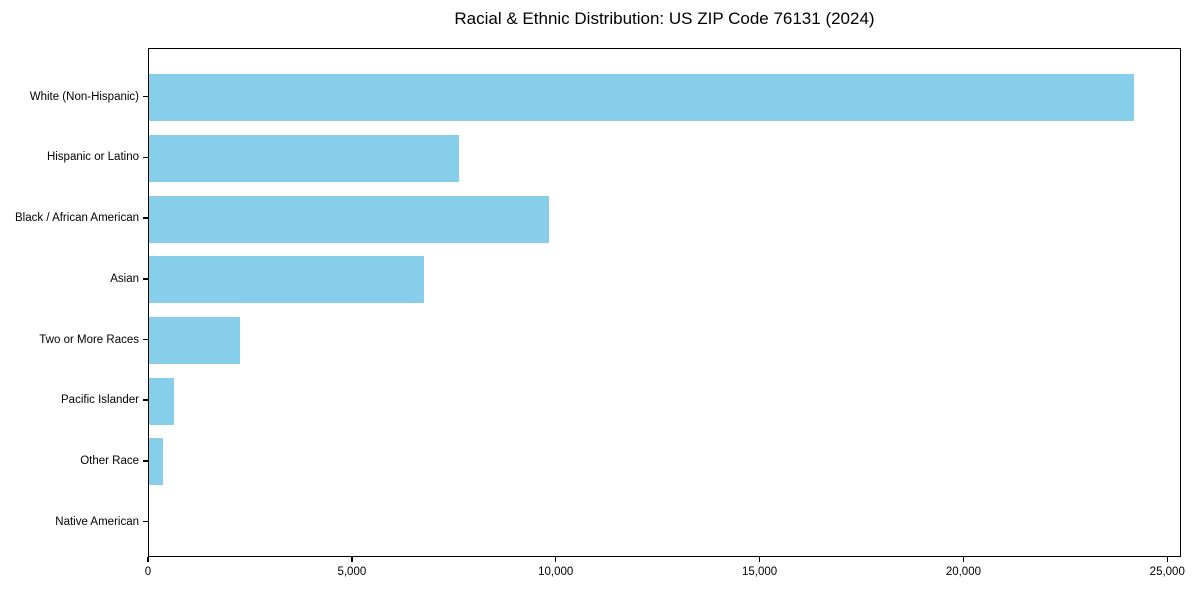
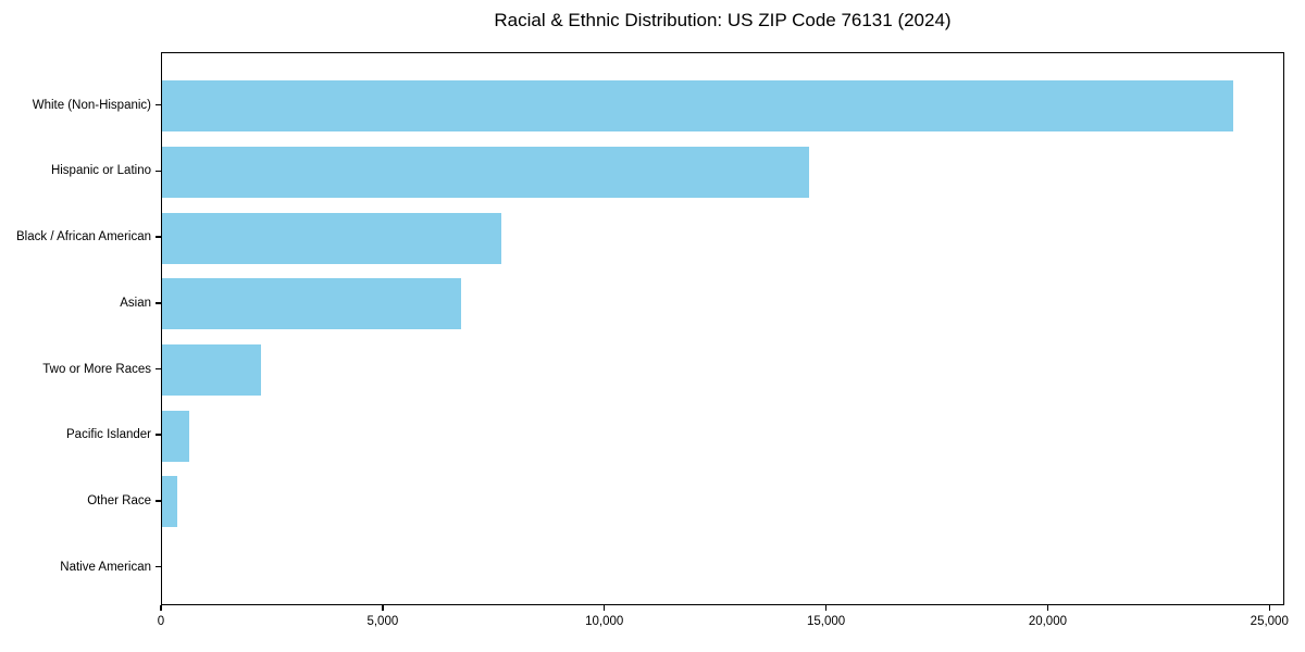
Hispanic or Latino: 7600 -> 14600
Black / African American: 9800 -> 7600
